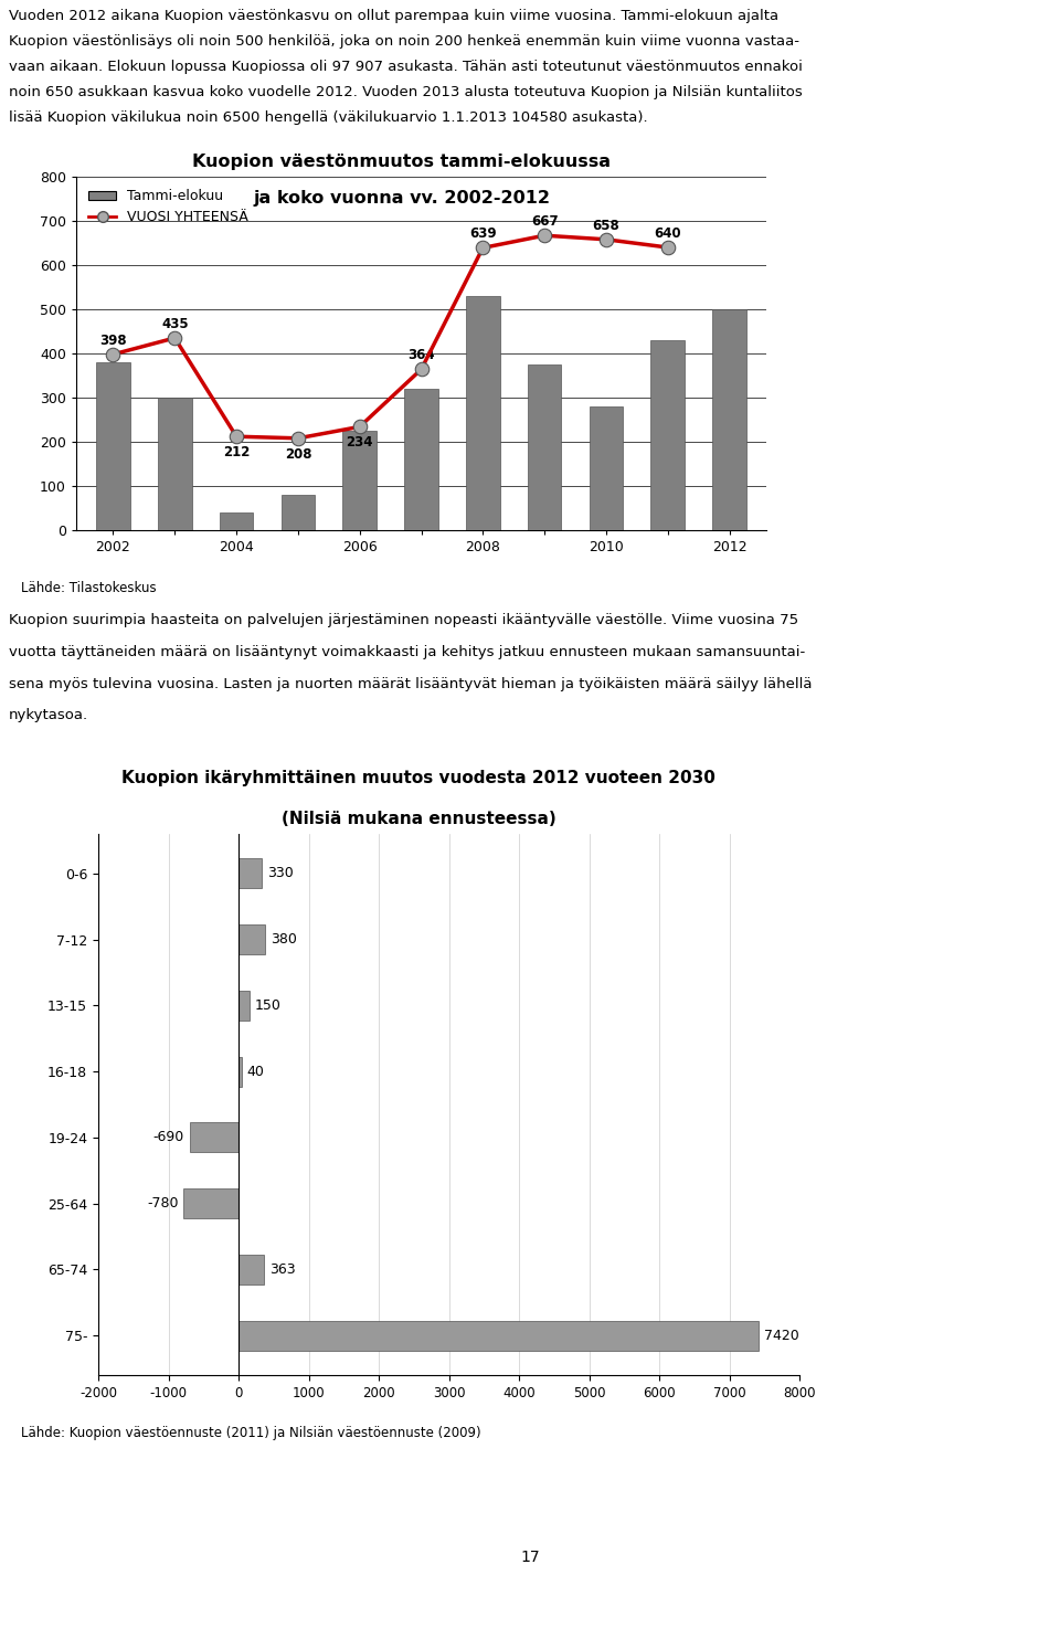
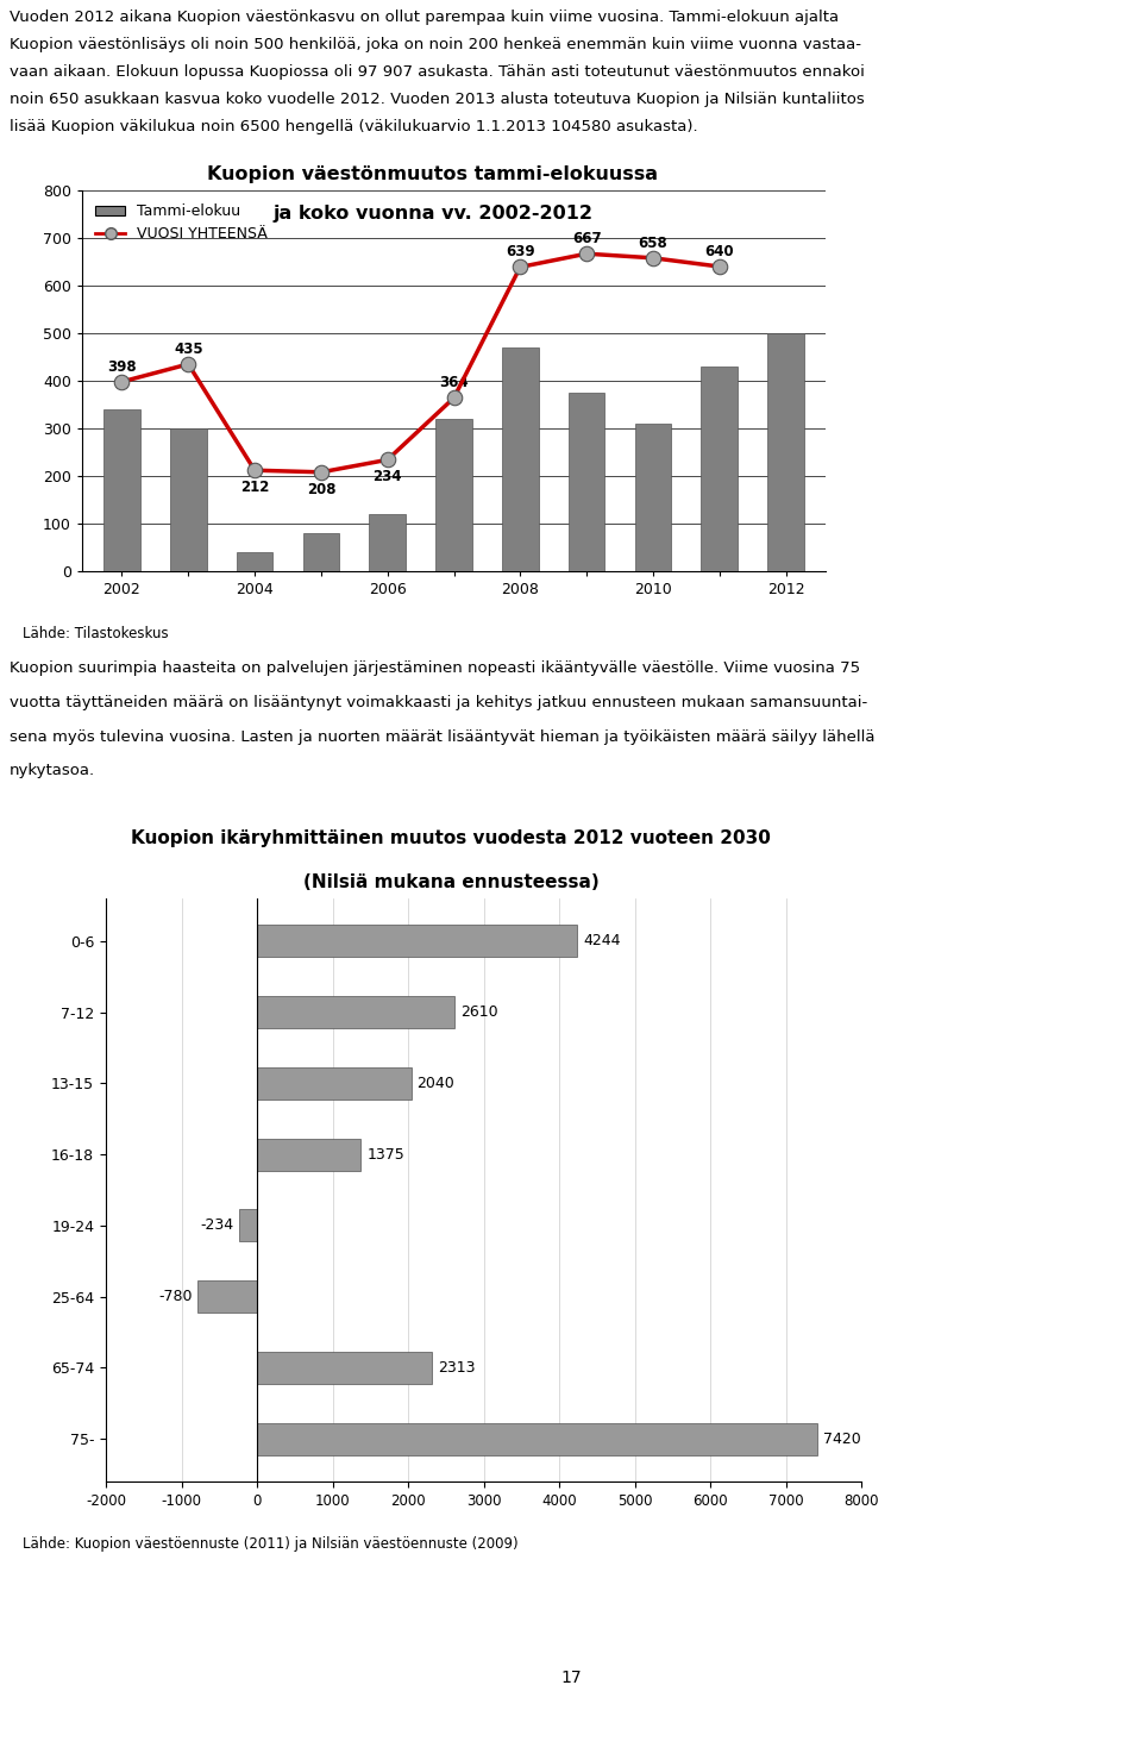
Tammi-elokuu/2002: 380 -> 341
Tammi-elokuu/2006: 225 -> 120
Tammi-elokuu/2008: 530 -> 470
Tammi-elokuu/2010: 280 -> 310
0-6: 330 -> 4244
7-12: 380 -> 2610
13-15: 150 -> 2040
16-18: 40 -> 1375
19-24: -690 -> -234
65-74: 363 -> 2313
